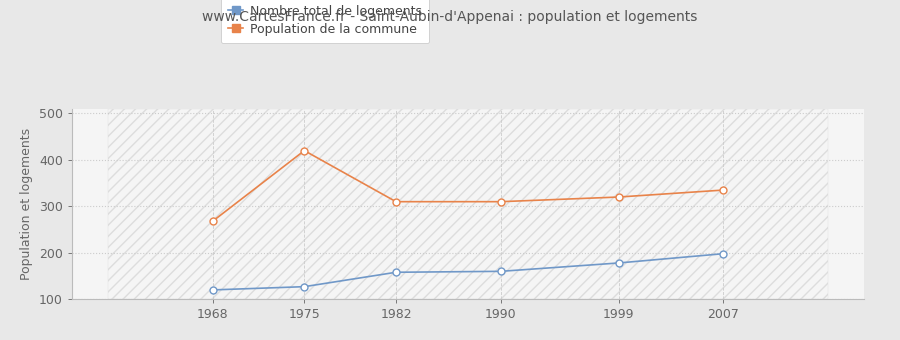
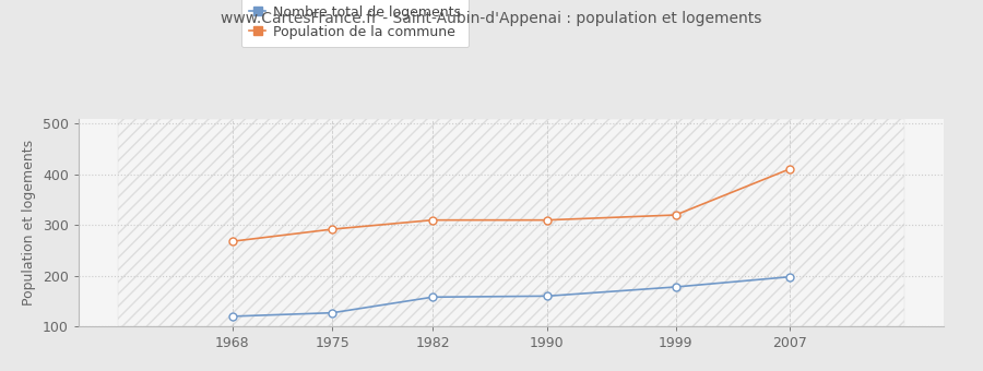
Population de la commune/1975: 420 -> 292
Population de la commune/2007: 335 -> 411
